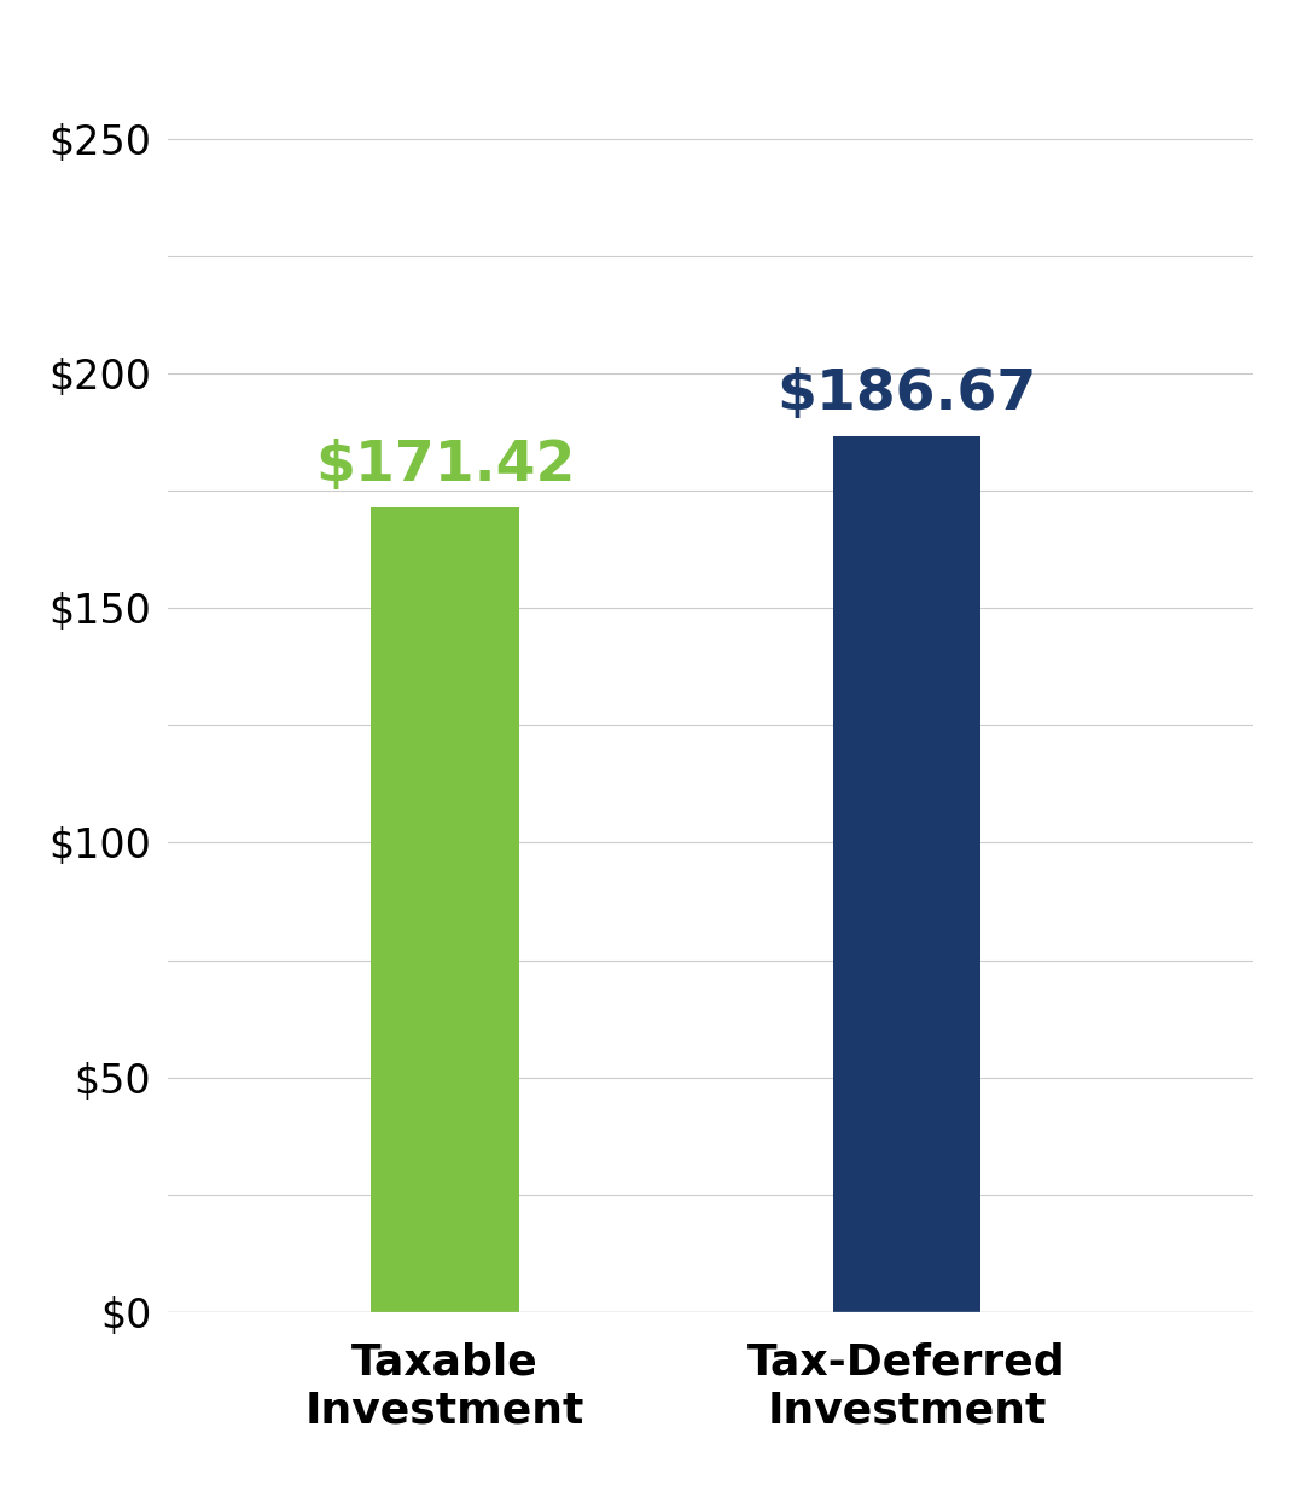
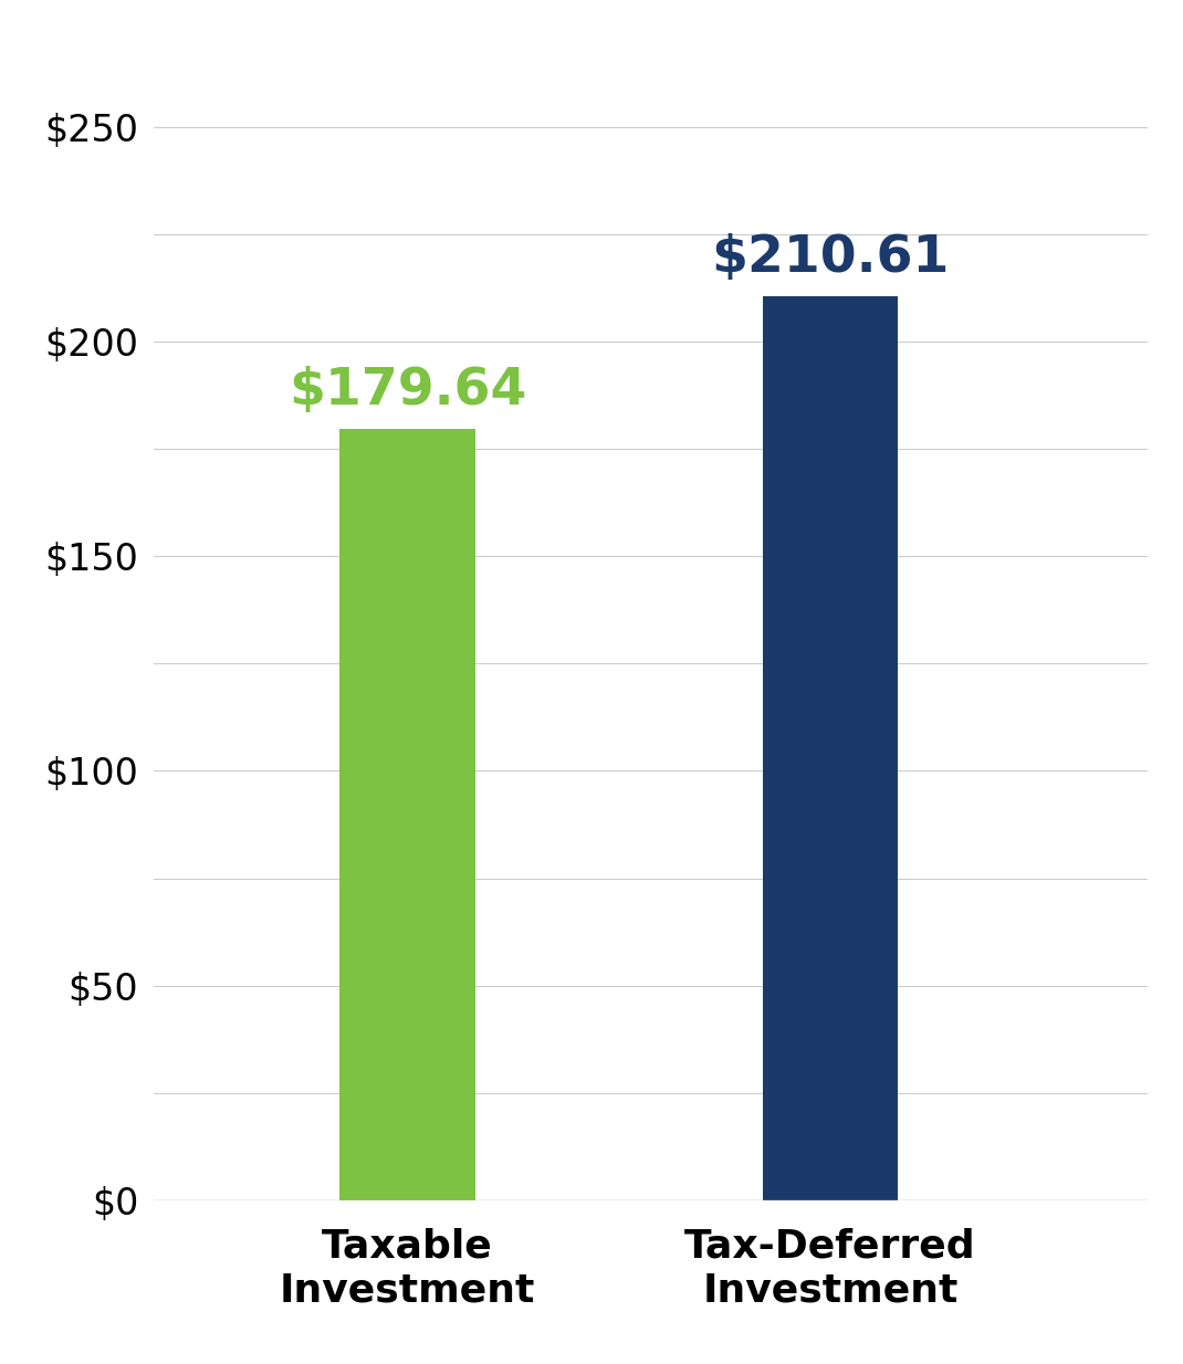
Taxable Investment: $171.42 -> $179.64
Tax-Deferred Investment: $186.67 -> $210.61
